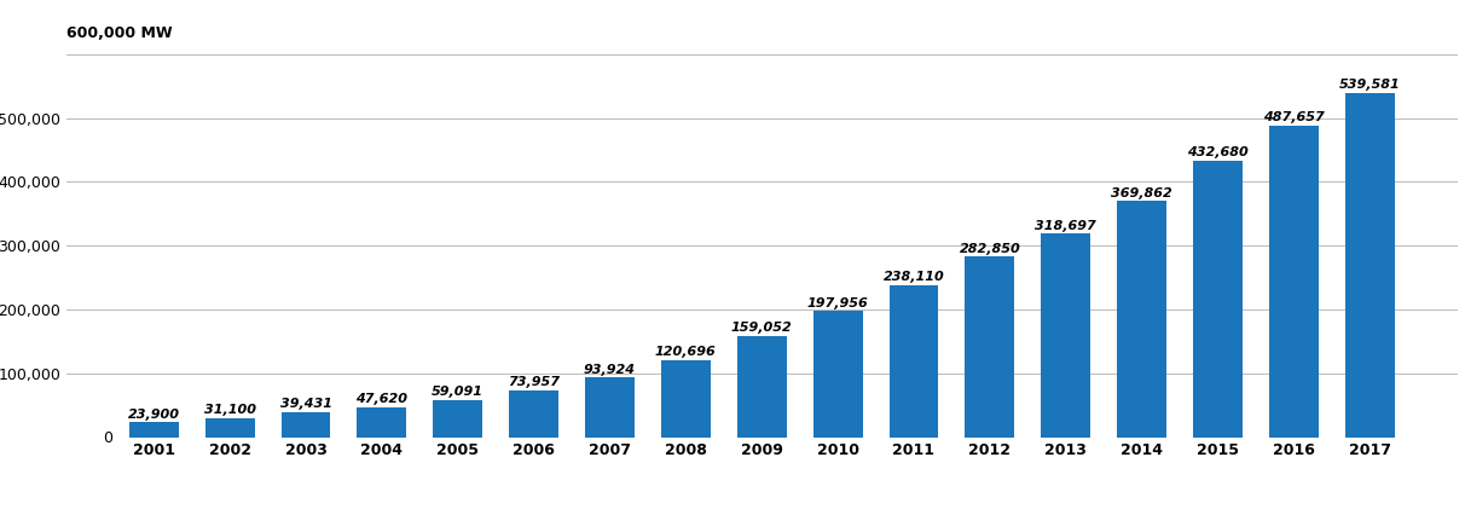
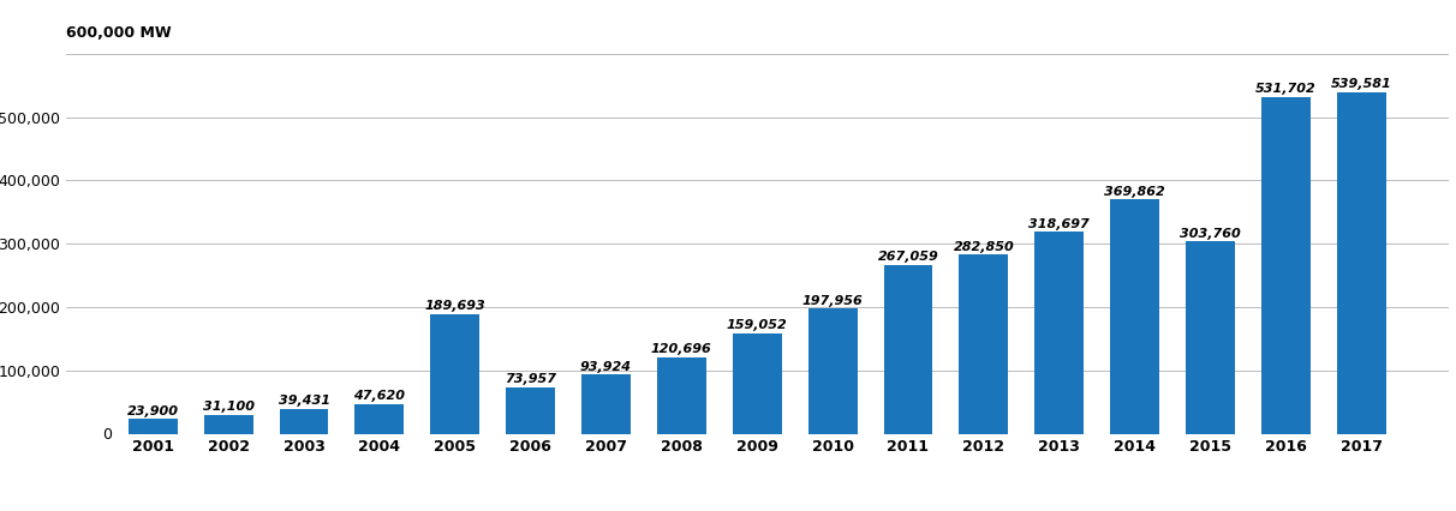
2005: 59,091 -> 189,693
2011: 238,110 -> 267,059
2015: 432,680 -> 303,760
2016: 487,657 -> 531,702
